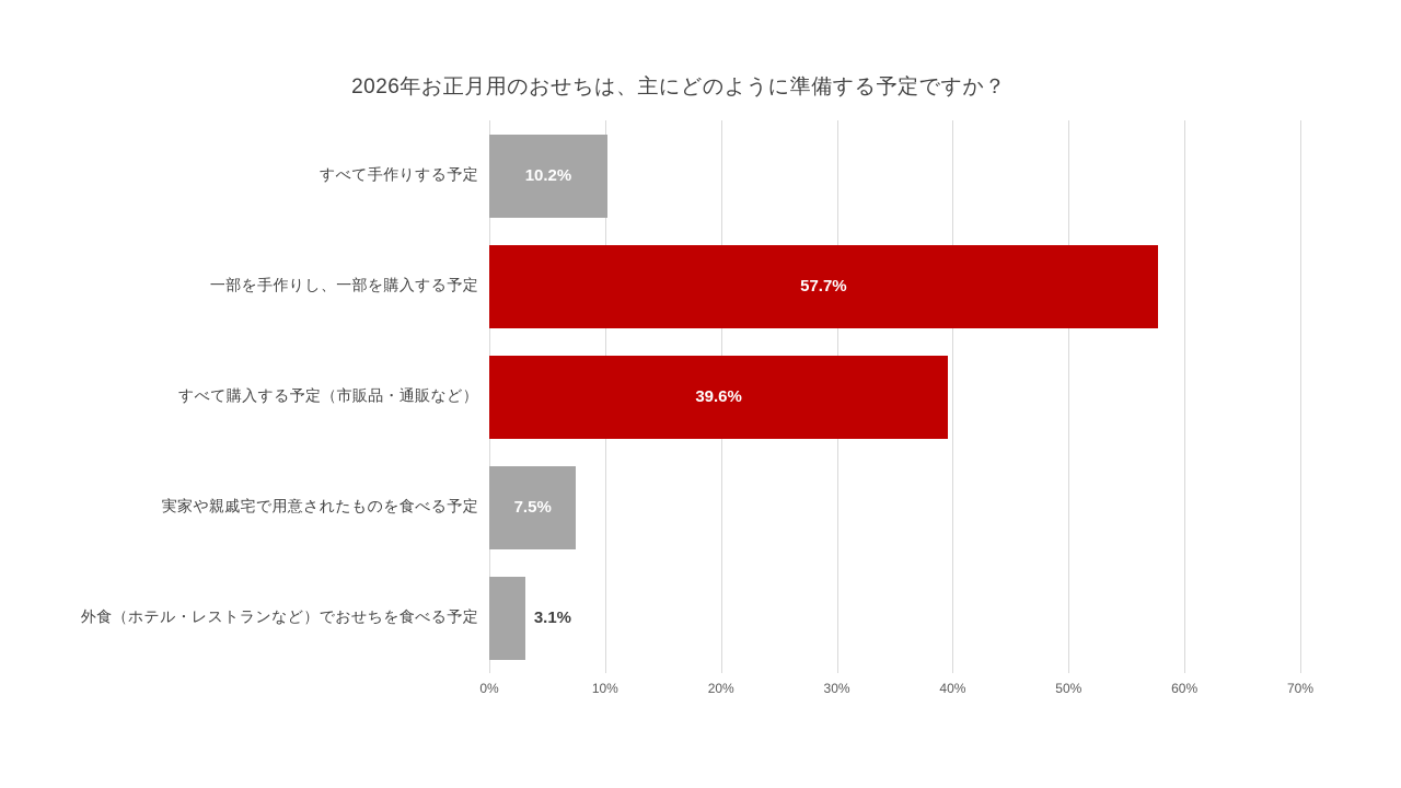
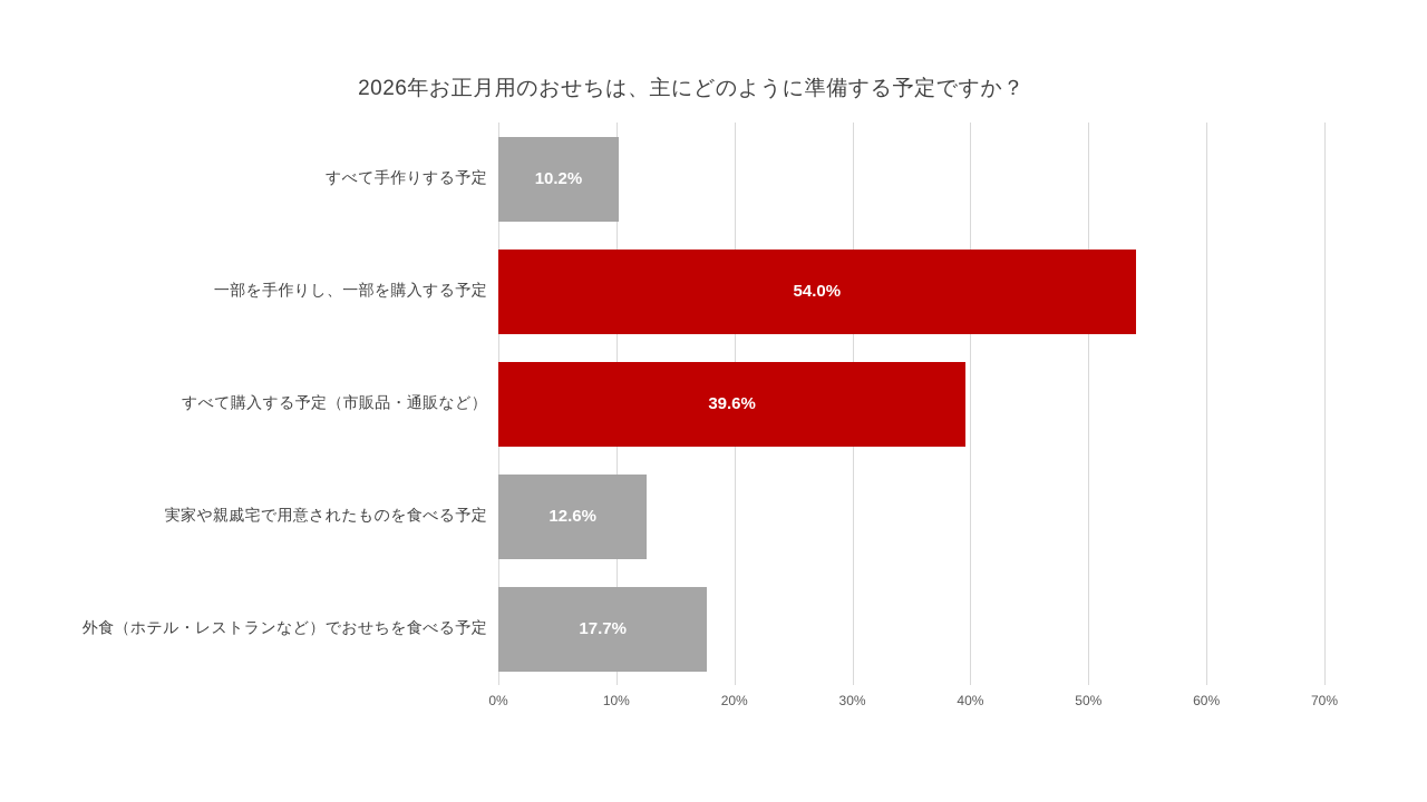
一部を手作りし、一部を購入する予定: 57.7% -> 54.0%
実家や親戚宅で用意されたものを食べる予定: 7.5% -> 12.6%
外食（ホテル・レストランなど）でおせちを食べる予定: 3.1% -> 17.7%
